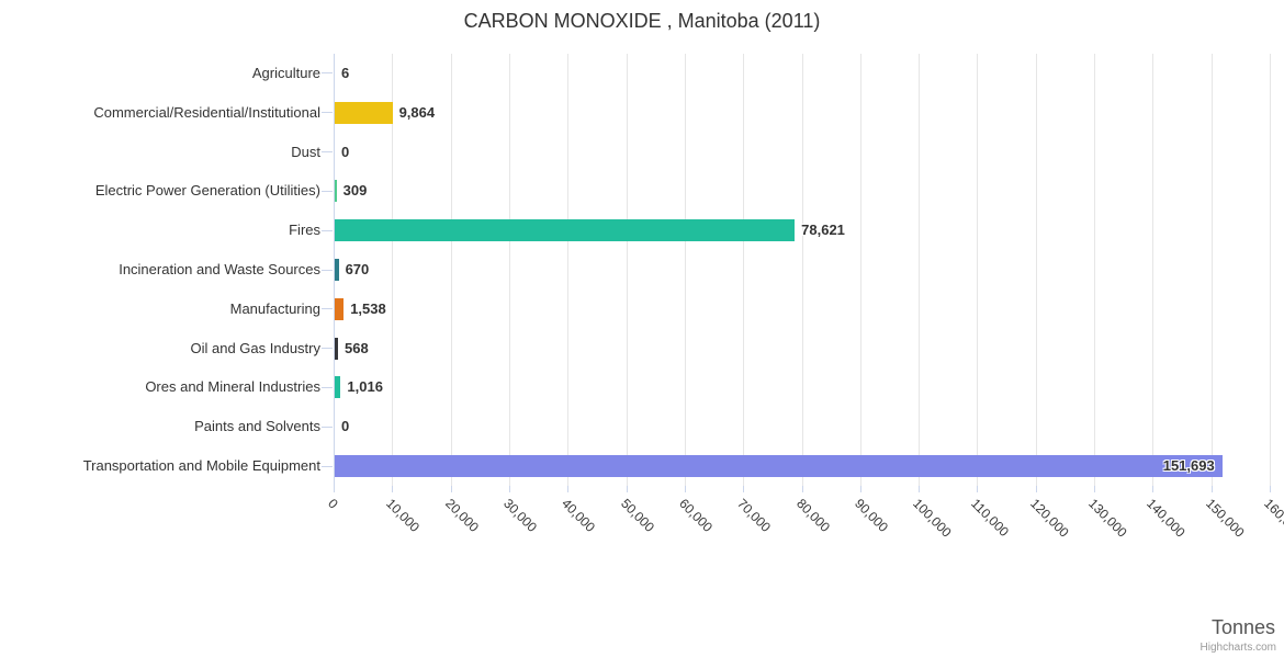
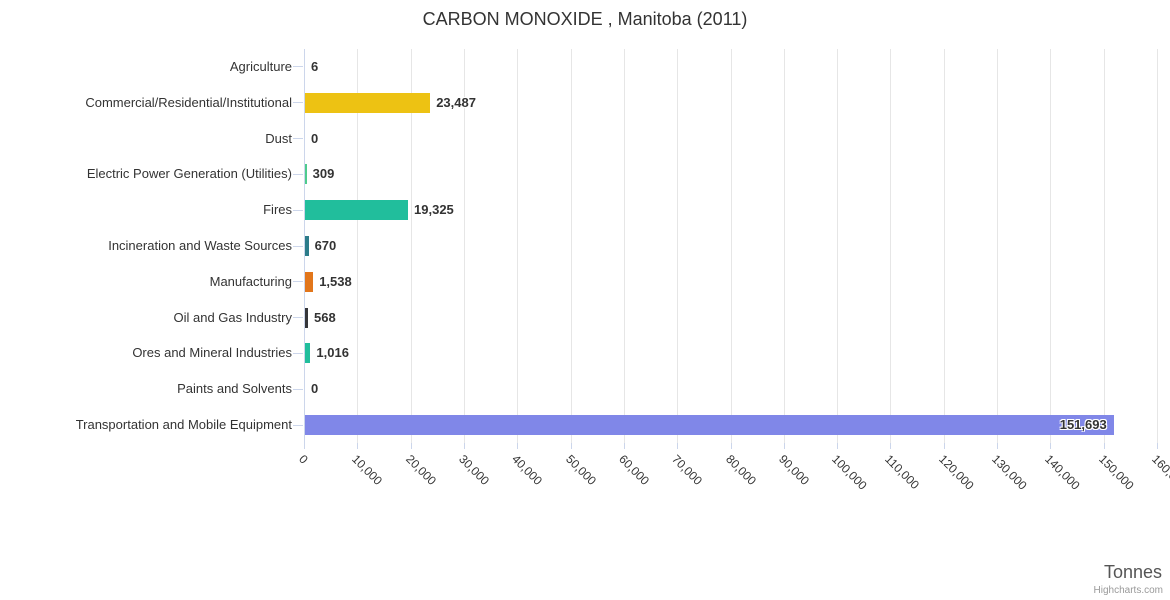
Commercial/Residential/Institutional: 9,864 -> 23,487
Fires: 78,621 -> 19,325
